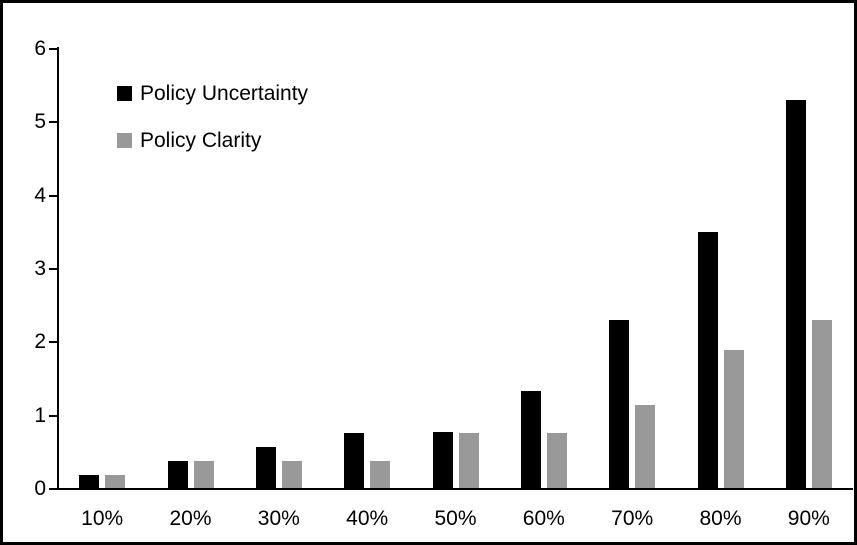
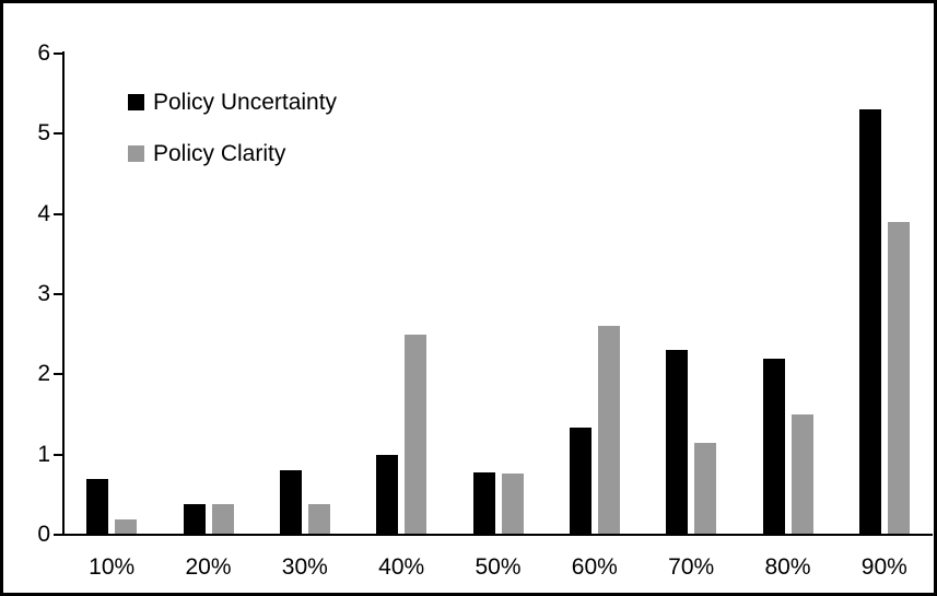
Policy Uncertainty/10%: 0.2 -> 0.7
Policy Uncertainty/30%: 0.6 -> 0.8
Policy Uncertainty/40%: 0.8 -> 1.0
Policy Clarity/40%: 0.4 -> 2.5
Policy Clarity/60%: 0.8 -> 2.6
Policy Uncertainty/80%: 3.5 -> 2.2
Policy Clarity/80%: 1.9 -> 1.5
Policy Clarity/90%: 2.3 -> 3.9
